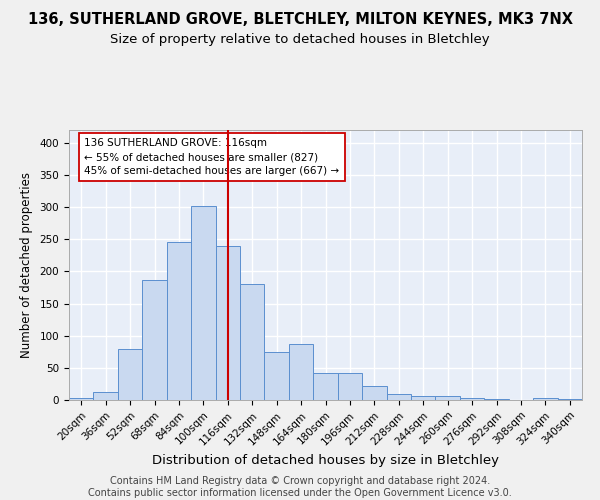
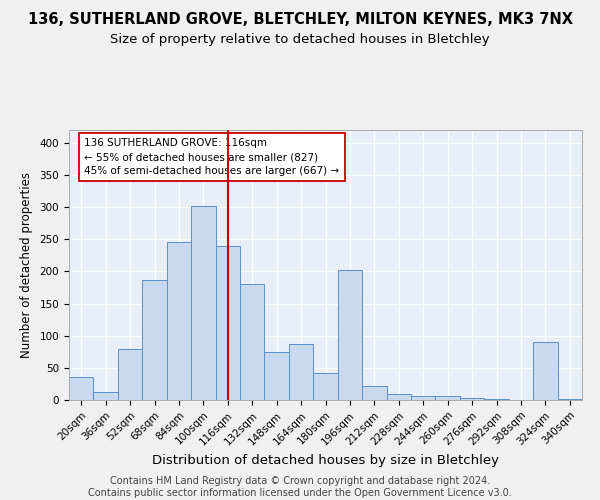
20sqm: 3 -> 36
196sqm: 42 -> 202
324sqm: 3 -> 90
